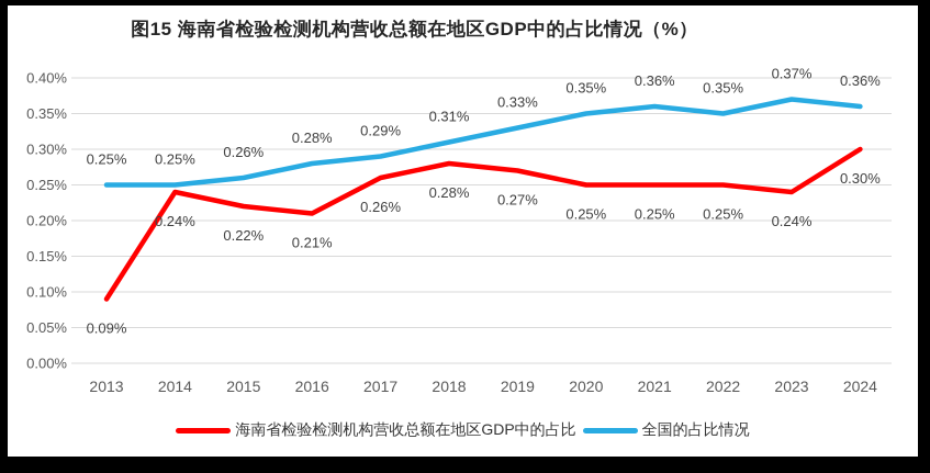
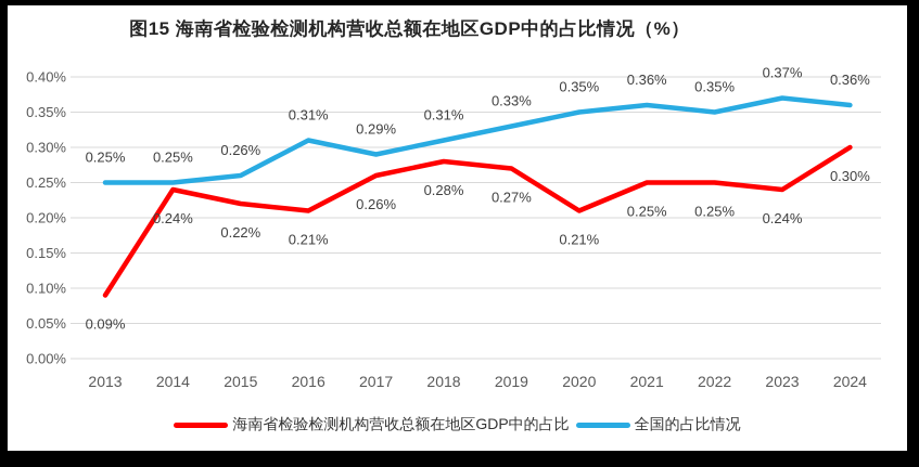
全国的占比情况/2016: 0.28% -> 0.31%
海南省检验检测机构营收总额在地区GDP中的占比/2020: 0.25% -> 0.21%
